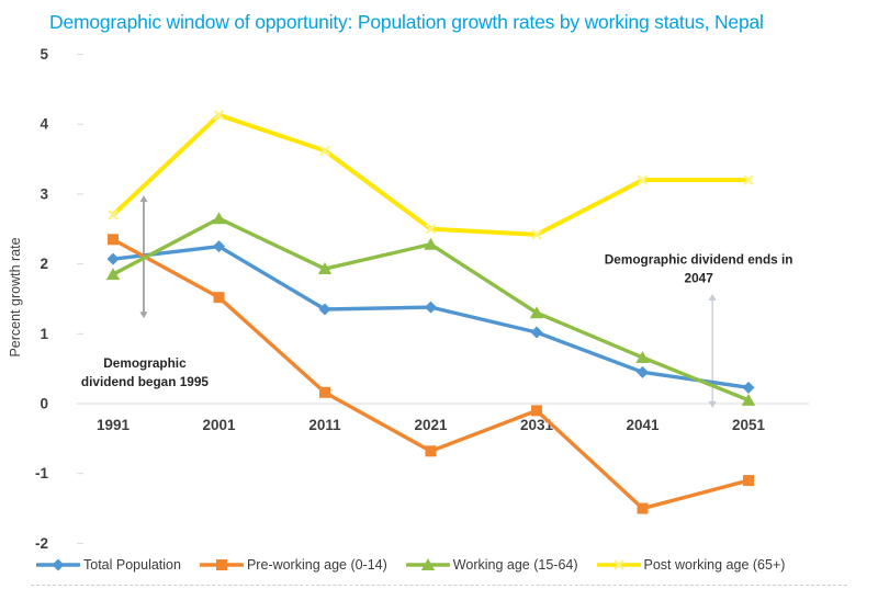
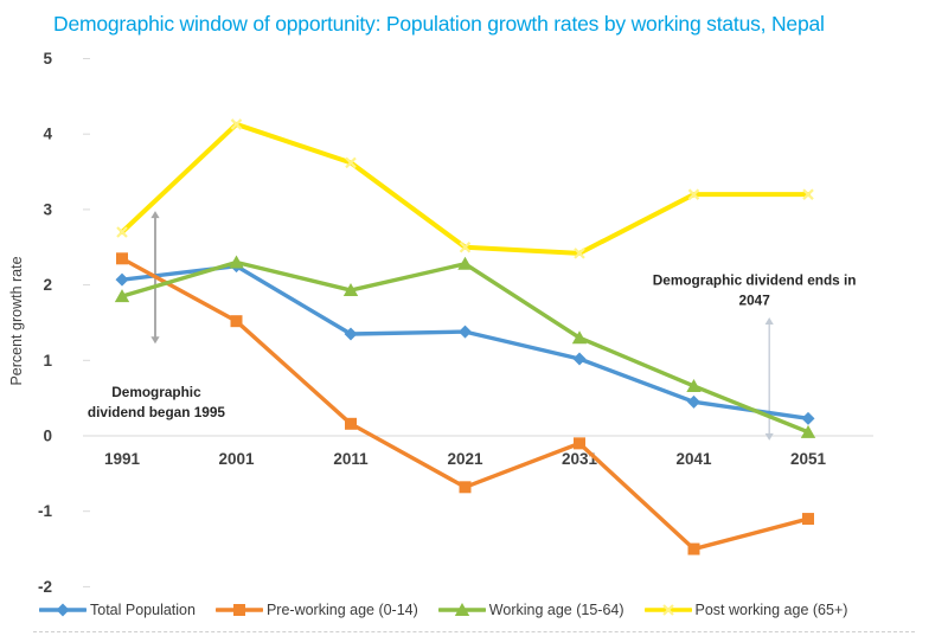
Working age (15-64)/2001: 2.6 -> 2.3
